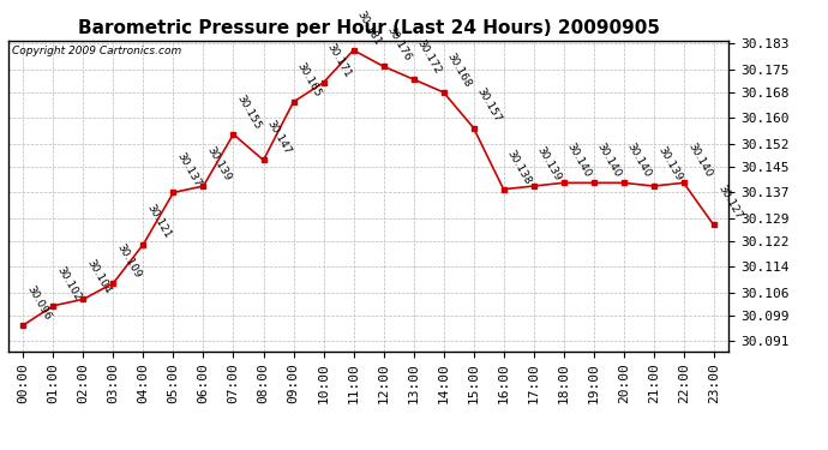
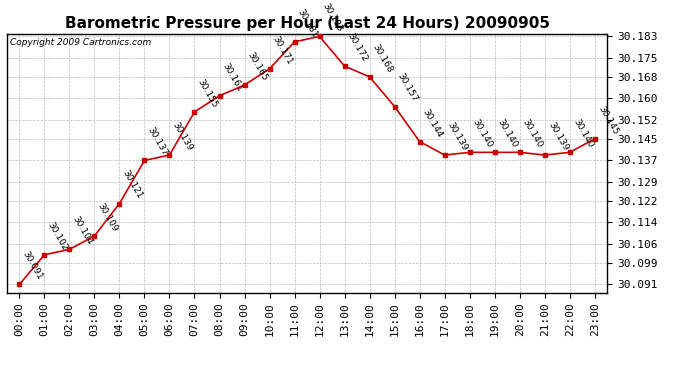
00:00: 30.096 -> 30.091
08:00: 30.147 -> 30.161
12:00: 30.176 -> 30.183
16:00: 30.138 -> 30.144
23:00: 30.127 -> 30.145
